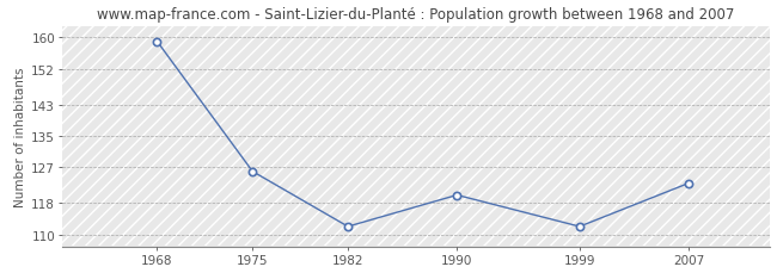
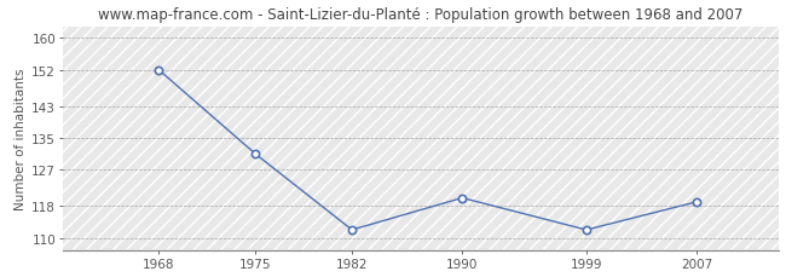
1968: 159 -> 152
1975: 126 -> 131
2007: 123 -> 119
